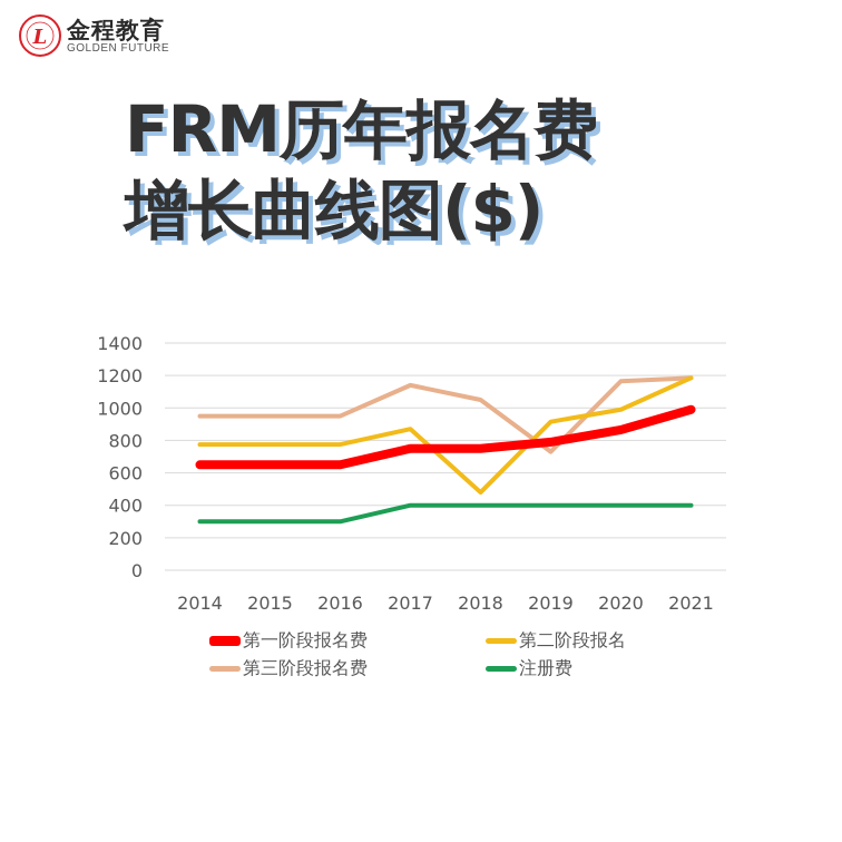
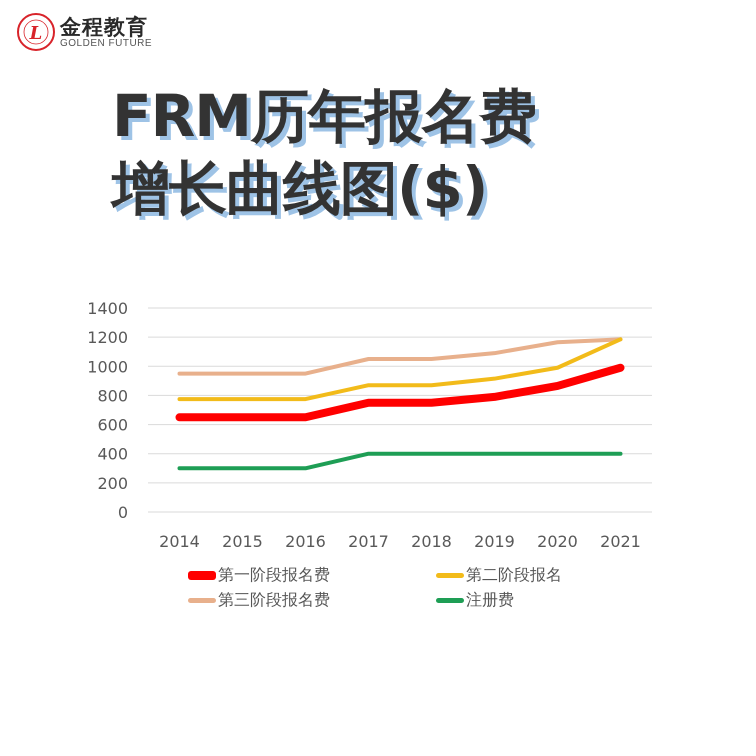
第三阶段报名费/2017: 1140 -> 1050
第二阶段报名/2018: 480 -> 870
第三阶段报名费/2019: 730 -> 1090
